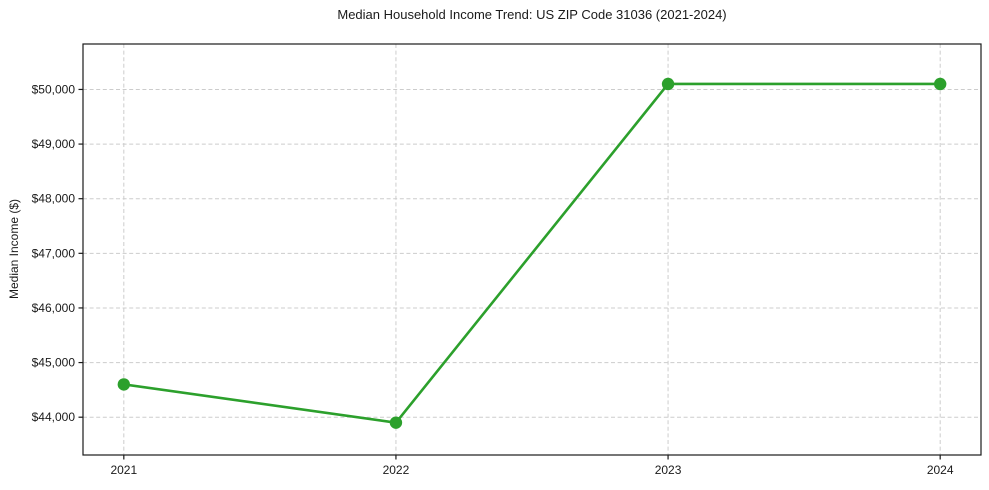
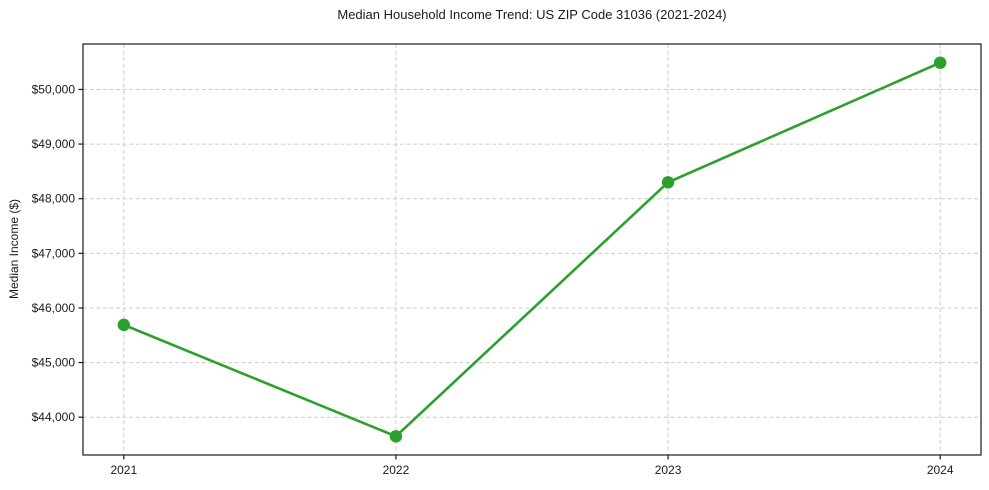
2021: $44600 -> $45700
2022: $43900 -> $43600
2023: $50100 -> $48300
2024: $50100 -> $50500
